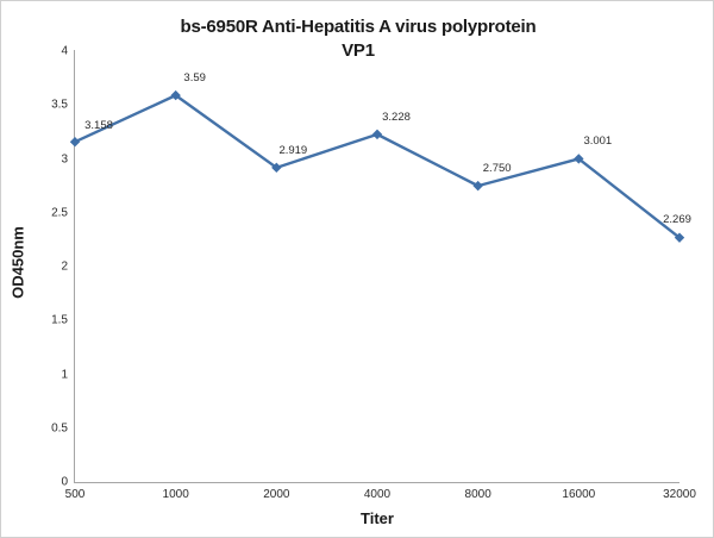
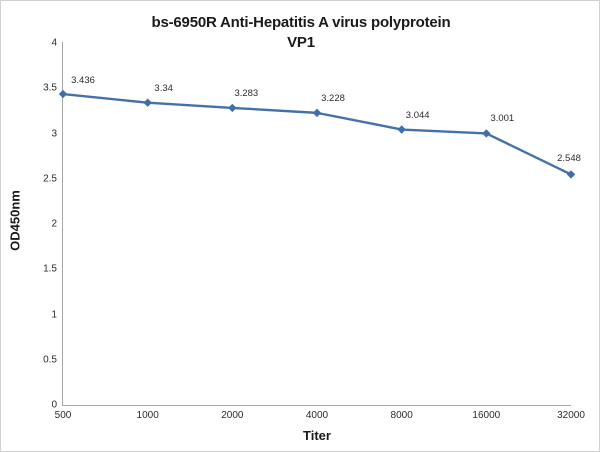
500: 3.158 -> 3.436
1000: 3.59 -> 3.34
2000: 2.919 -> 3.283
8000: 2.750 -> 3.044
32000: 2.269 -> 2.548
